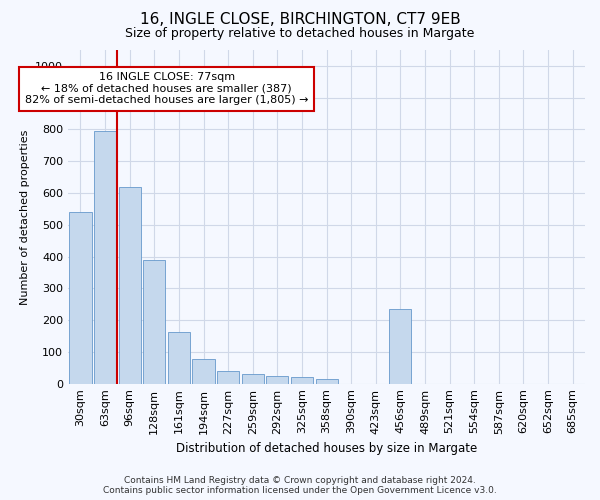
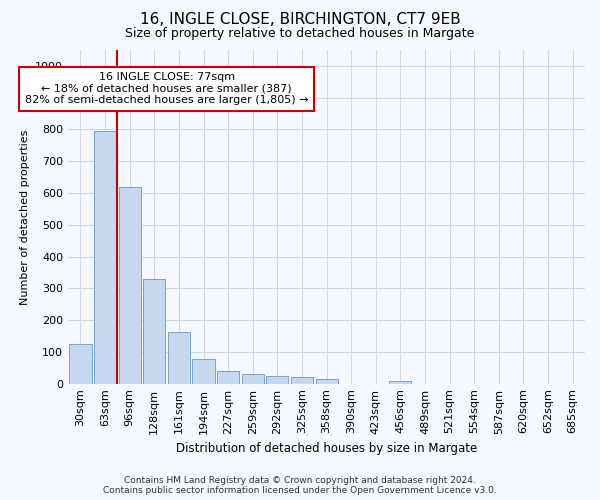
30sqm: 540 -> 125
128sqm: 390 -> 330
456sqm: 235 -> 10
